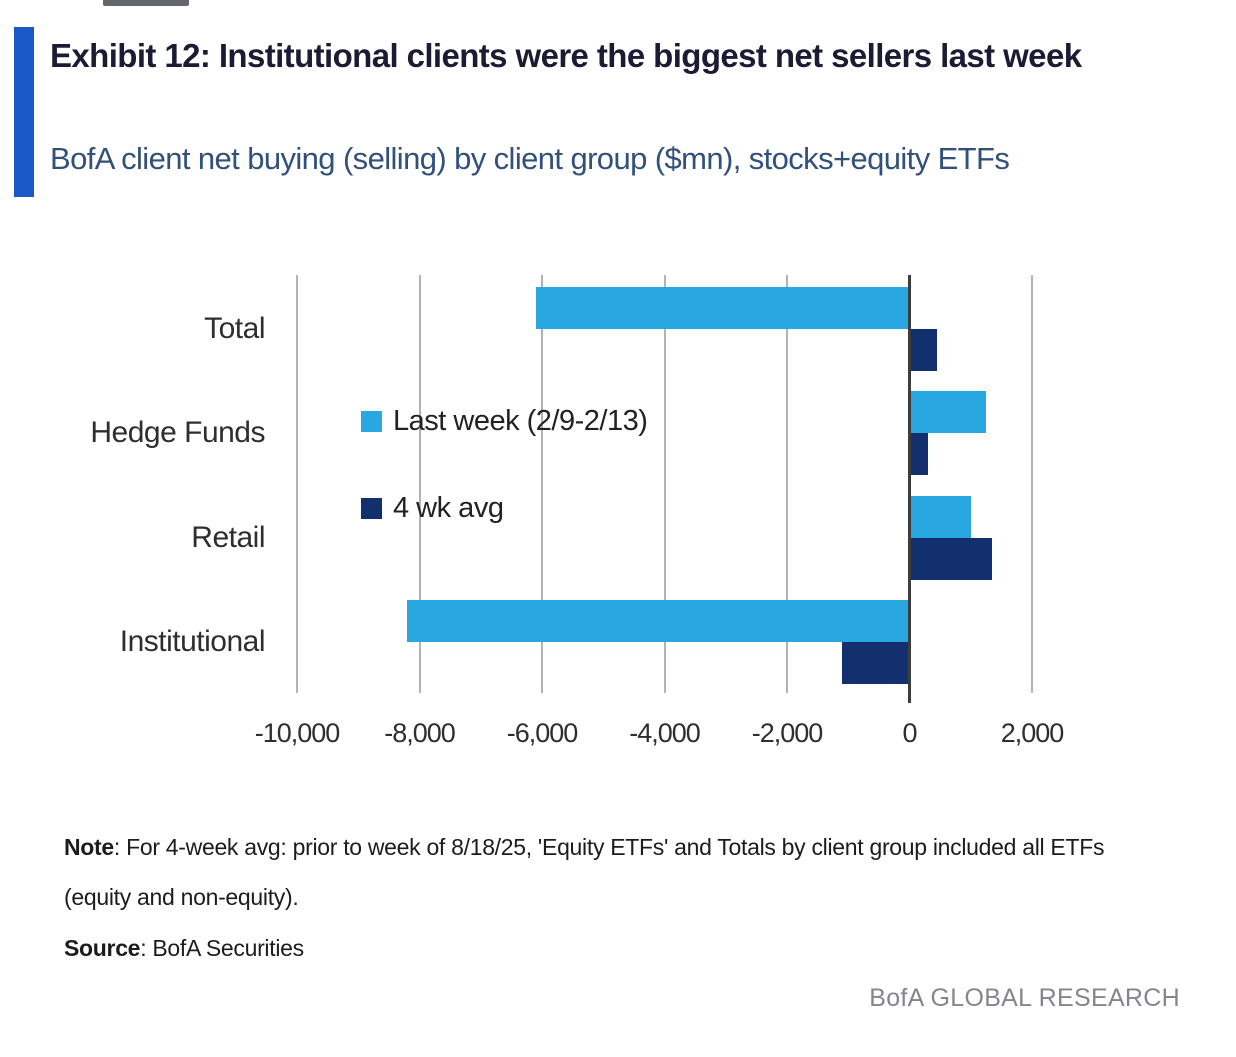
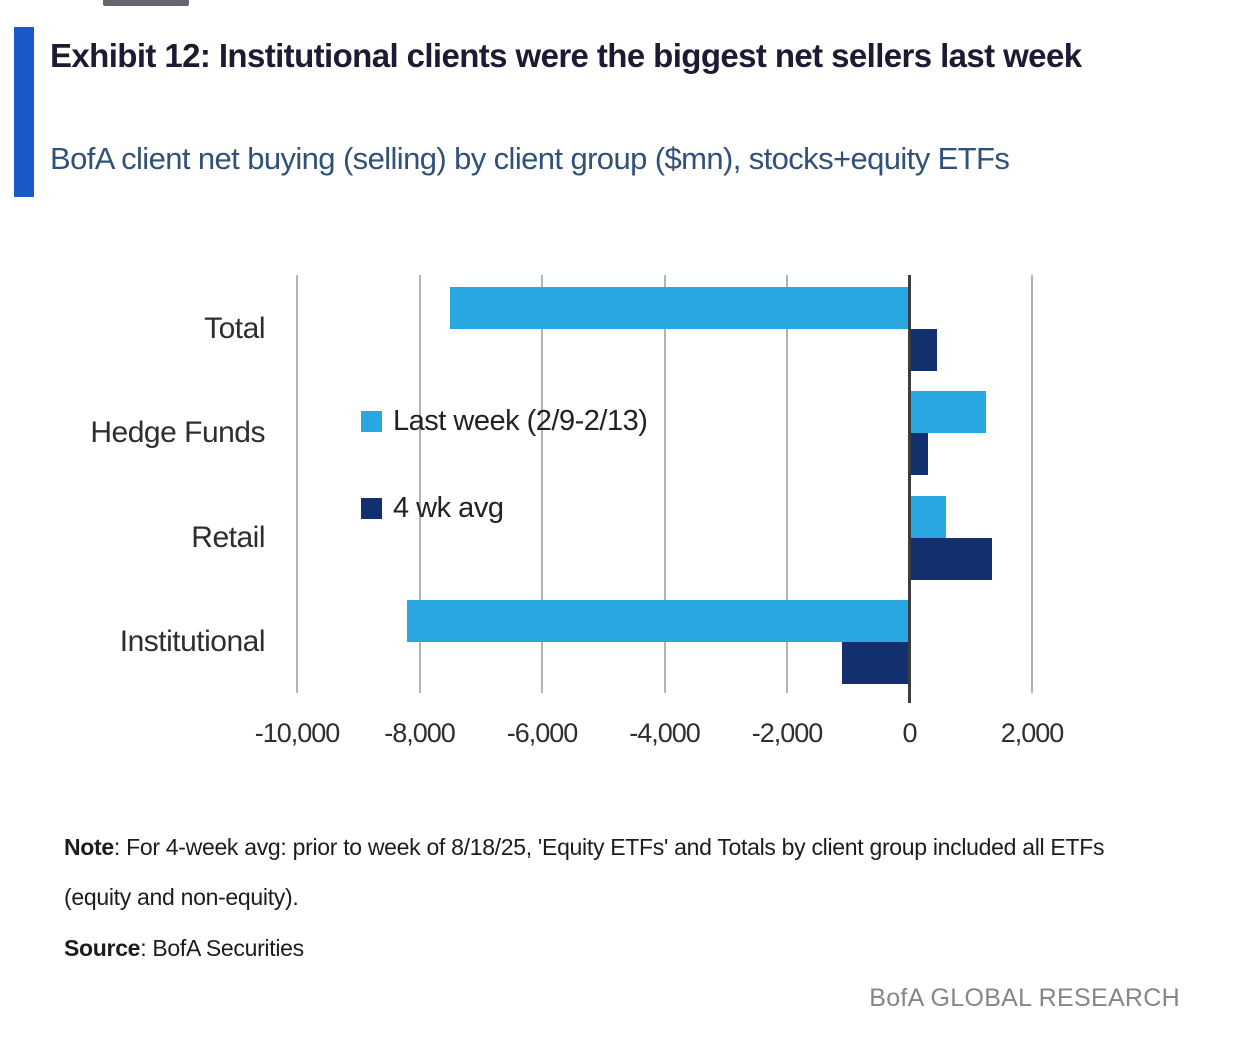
Last week (2/9-2/13)/Total: -6100 -> -7500
Last week (2/9-2/13)/Retail: 1000 -> 600
